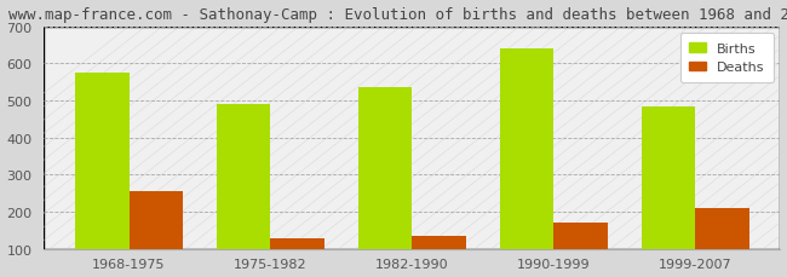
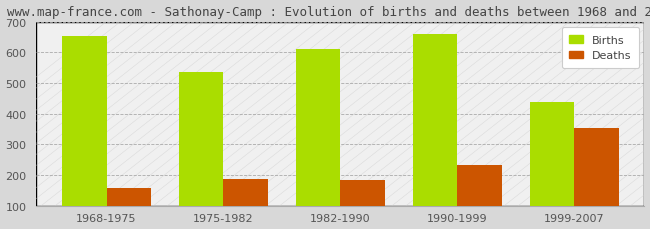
Births/1968-1975: 575 -> 652
Deaths/1968-1975: 255 -> 157
Births/1975-1982: 490 -> 534
Deaths/1975-1982: 130 -> 187
Births/1982-1990: 535 -> 610
Deaths/1982-1990: 135 -> 183
Births/1990-1999: 640 -> 660
Deaths/1990-1999: 170 -> 232
Births/1999-2007: 485 -> 438
Deaths/1999-2007: 210 -> 352
